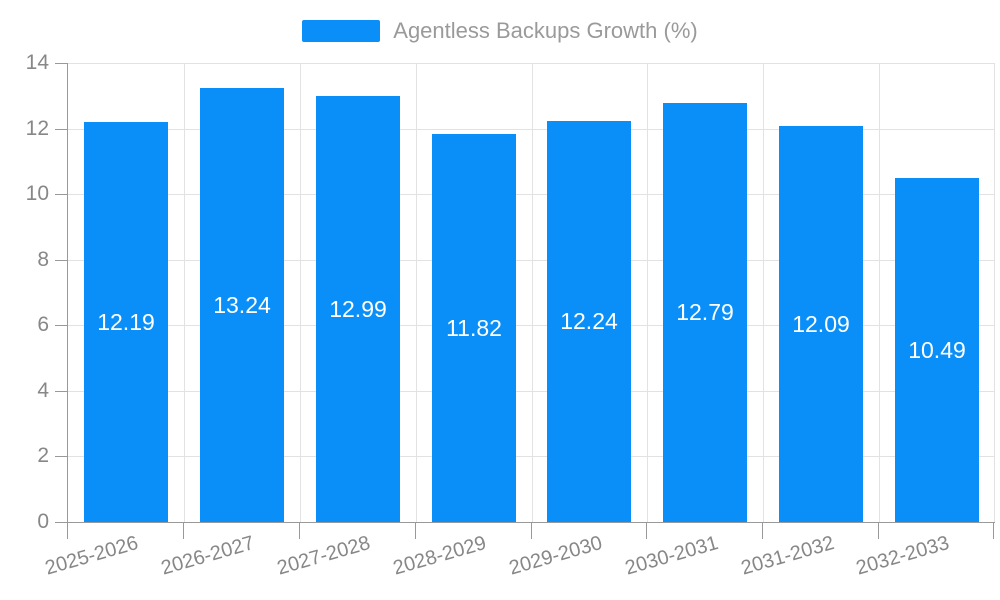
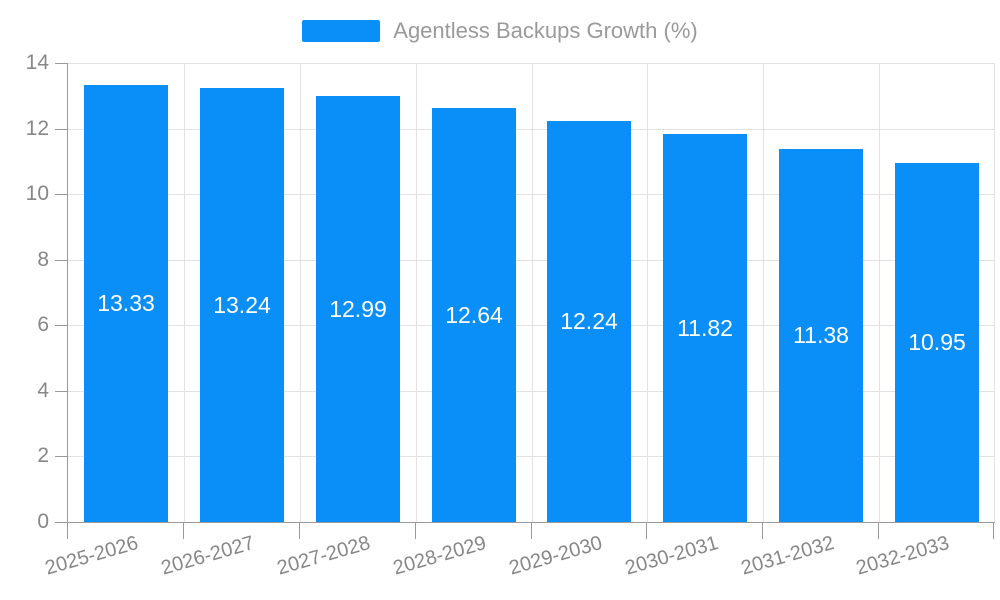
2025-2026: 12.19 -> 13.33
2028-2029: 11.82 -> 12.64
2030-2031: 12.79 -> 11.82
2031-2032: 12.09 -> 11.38
2032-2033: 10.49 -> 10.95
